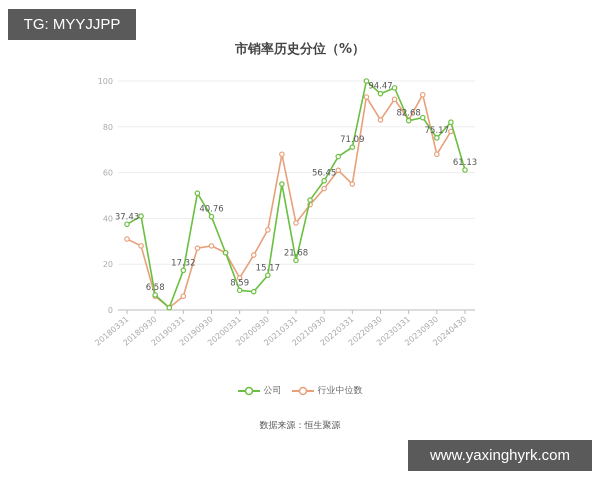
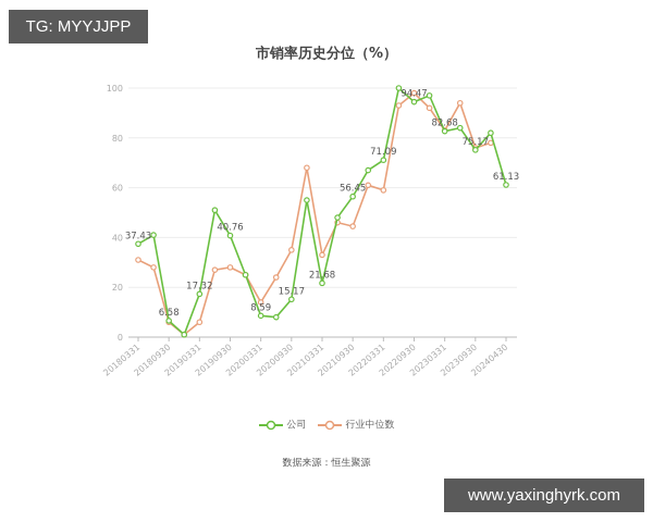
行业中位数/20210331: 38 -> 33
行业中位数/20210930: 53 -> 44
行业中位数/20220331: 55 -> 59
行业中位数/20220930: 83 -> 98
行业中位数/20230930: 68 -> 76
